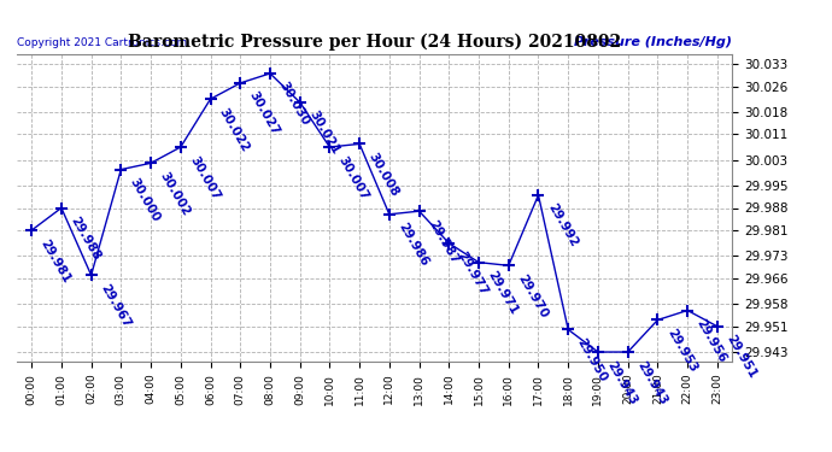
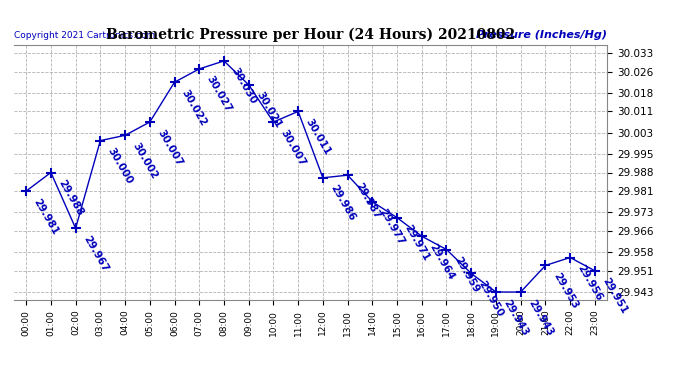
11:00: 30.008 -> 30.011
16:00: 29.970 -> 29.964
17:00: 29.992 -> 29.959
